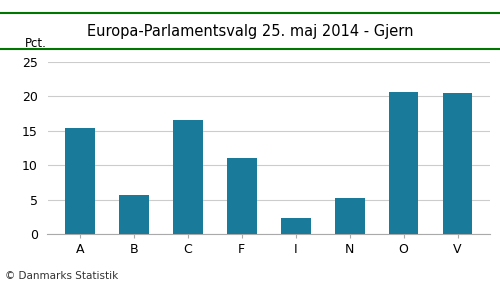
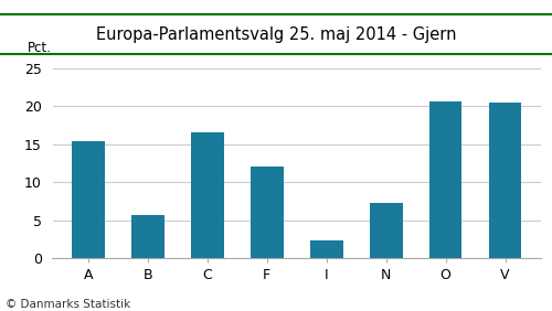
F: 11.0 -> 12.1
N: 5.2 -> 7.3
